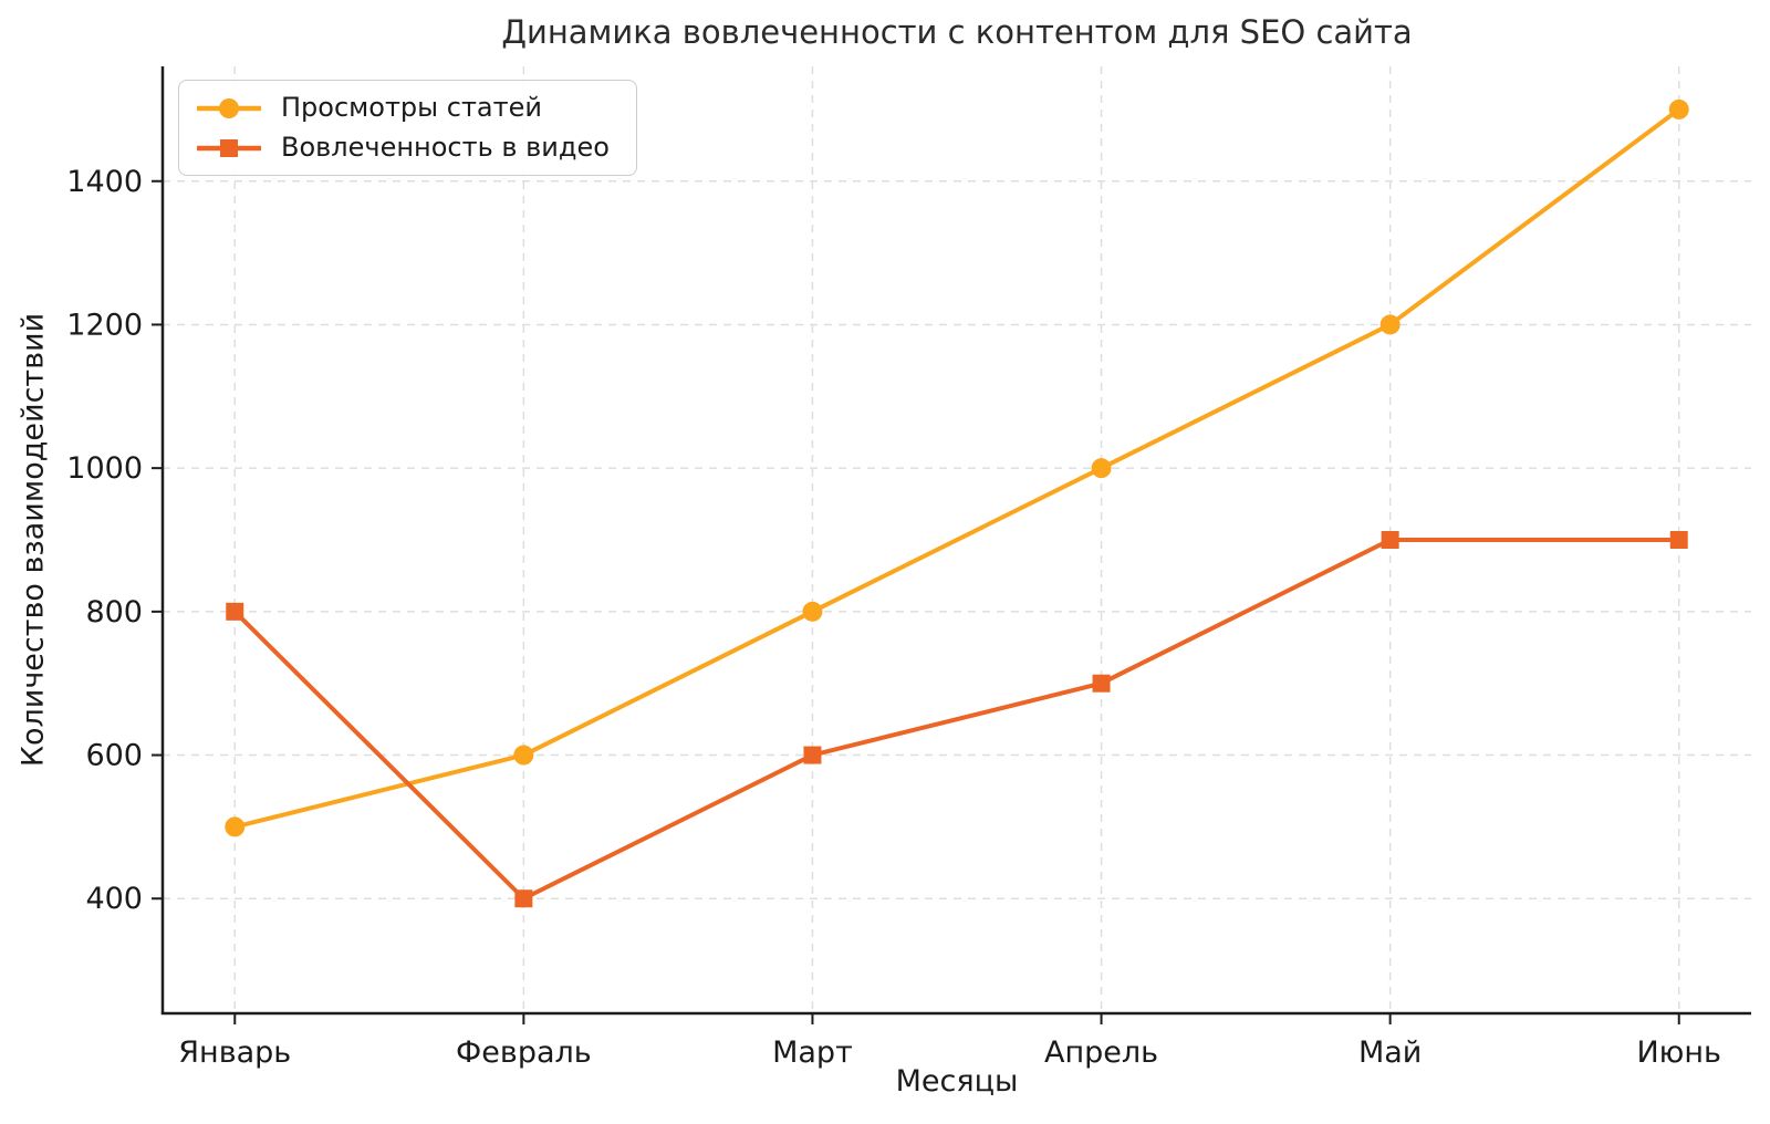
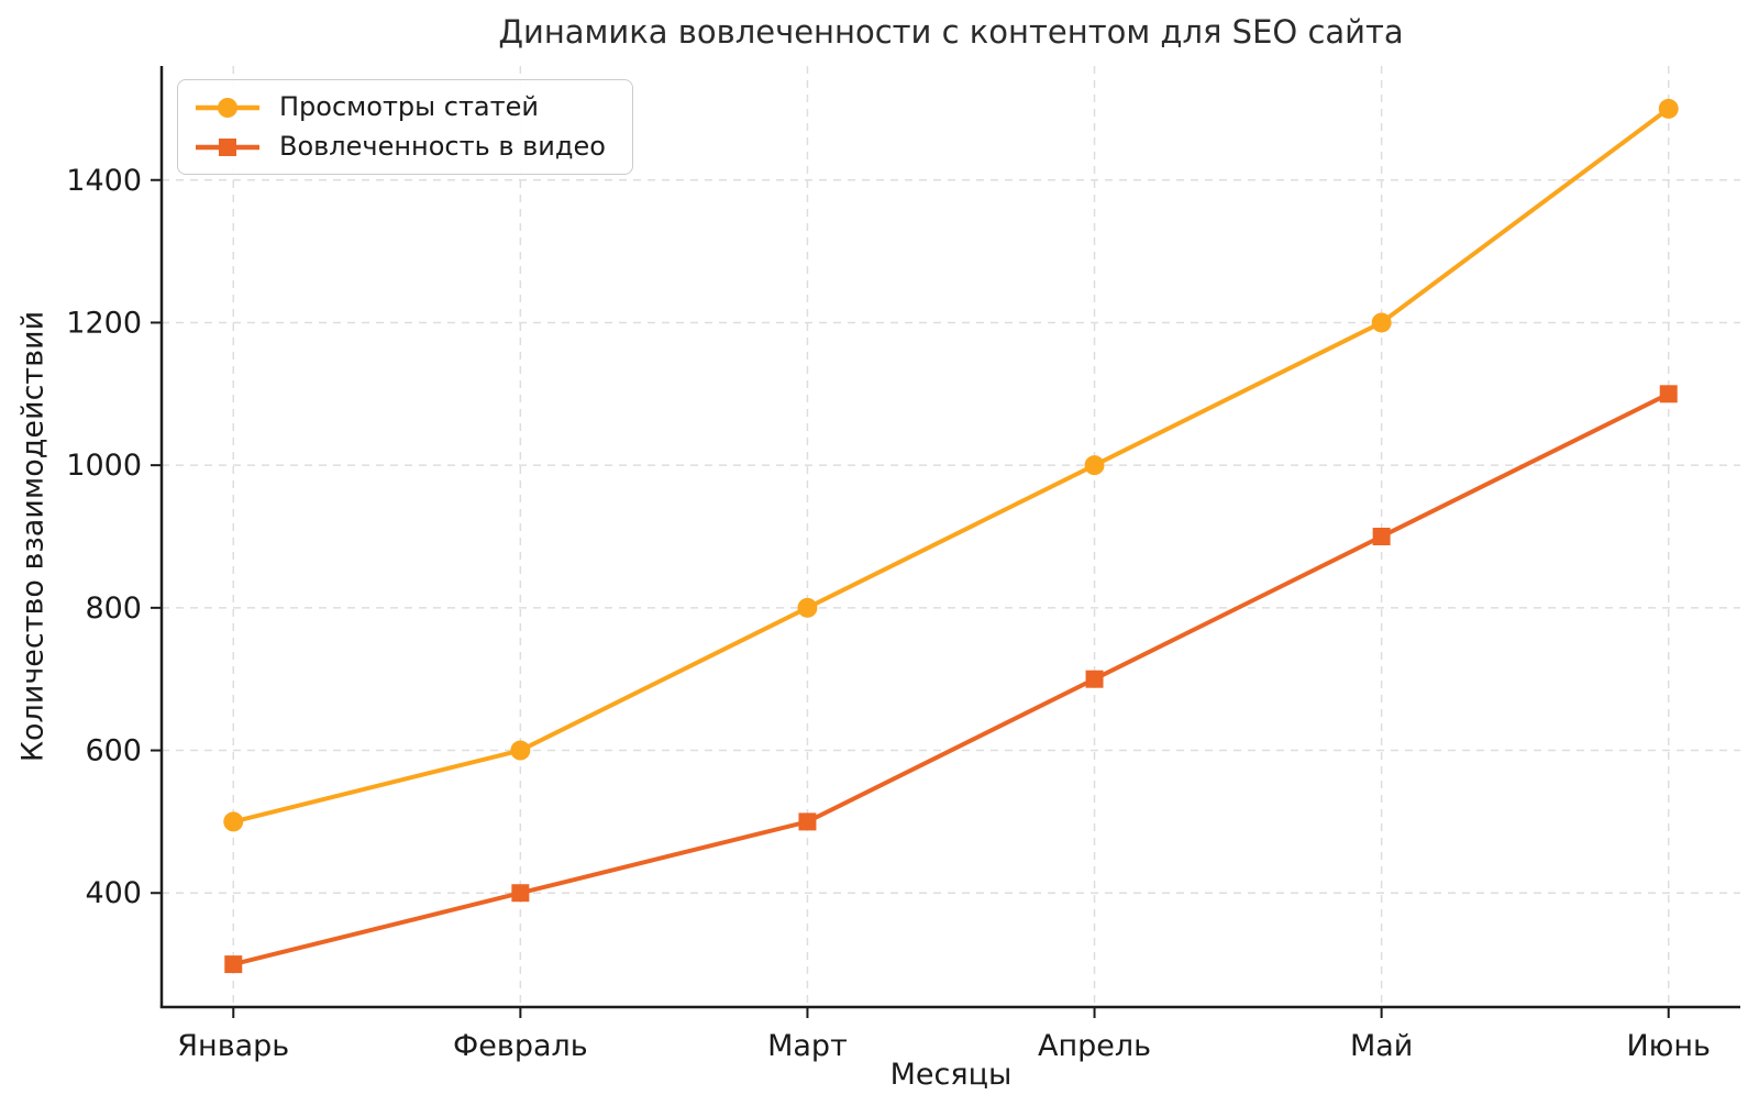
Вовлеченность в видео/Январь: 800 -> 300
Вовлеченность в видео/Март: 600 -> 500
Вовлеченность в видео/Июнь: 900 -> 1100
